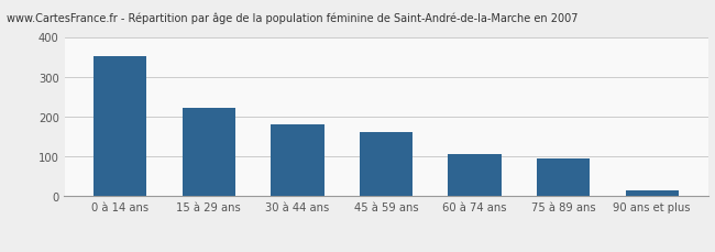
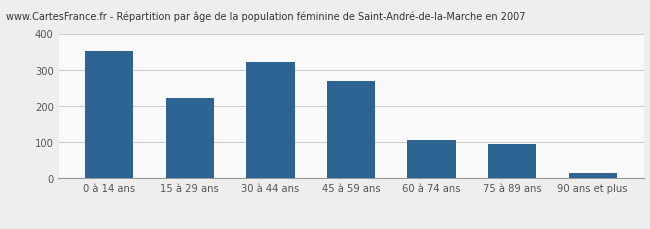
30 à 44 ans: 180 -> 320
45 à 59 ans: 160 -> 268
